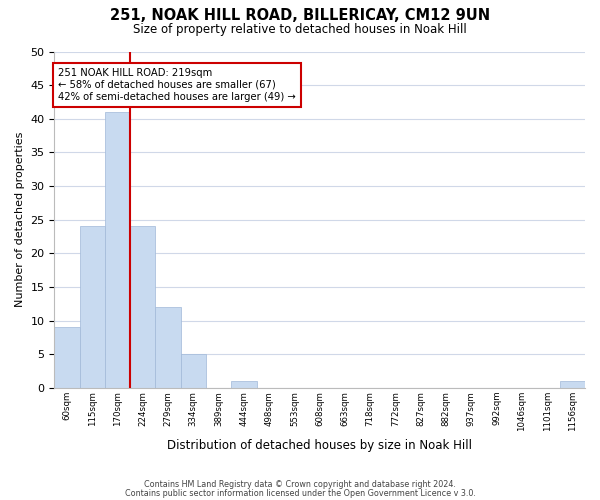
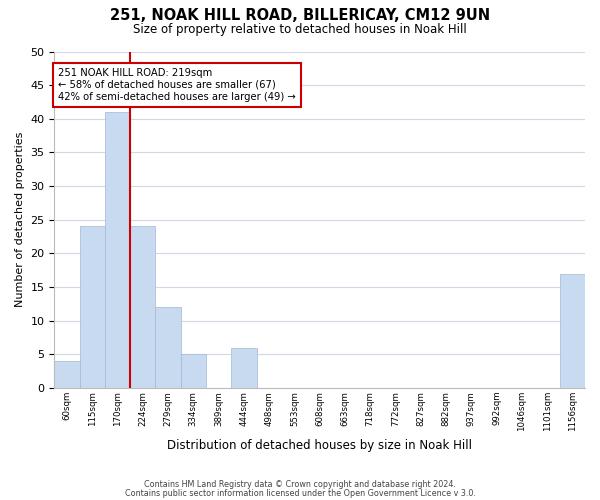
60sqm: 9 -> 4
444sqm: 1 -> 6
1156sqm: 1 -> 17
